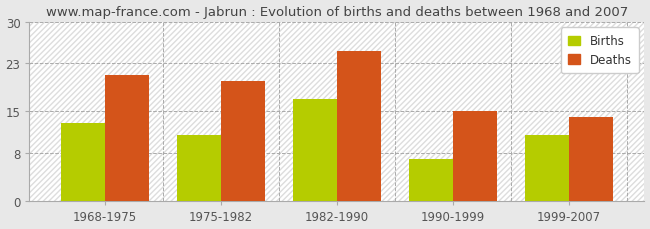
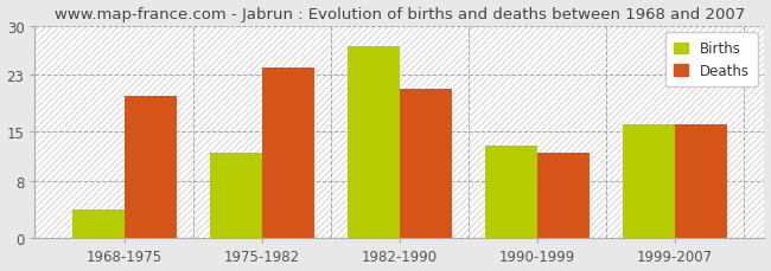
Births/1968-1975: 13 -> 4
Deaths/1968-1975: 21 -> 20
Births/1975-1982: 11 -> 12
Deaths/1975-1982: 20 -> 24
Births/1982-1990: 17 -> 27
Deaths/1982-1990: 25 -> 21
Births/1990-1999: 7 -> 13
Deaths/1990-1999: 15 -> 12
Births/1999-2007: 11 -> 16
Deaths/1999-2007: 14 -> 16
